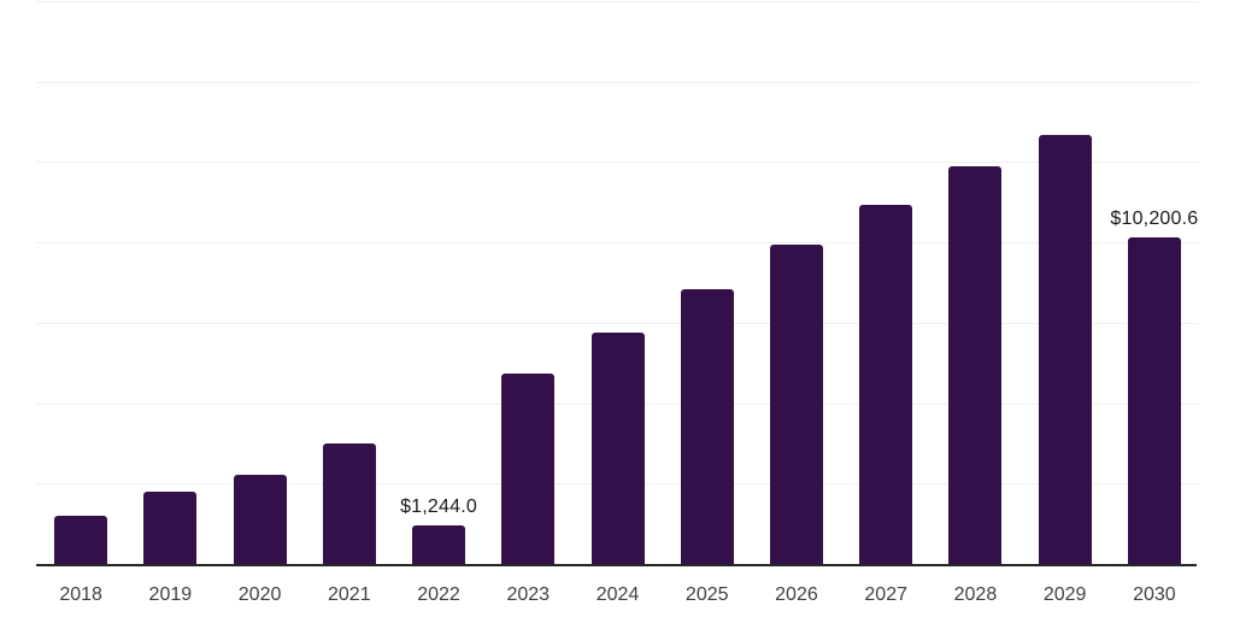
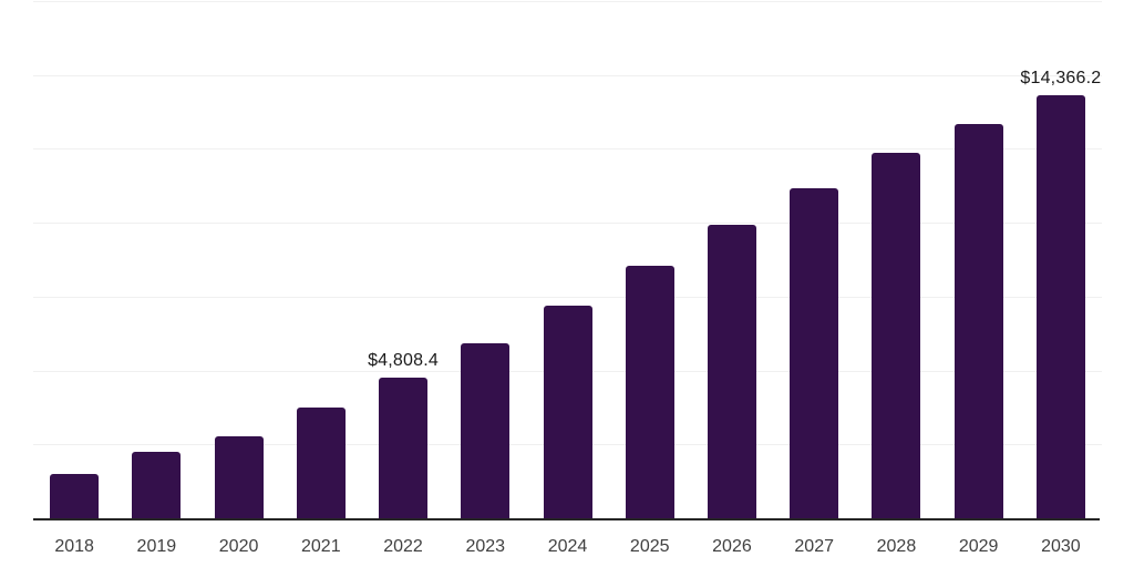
2022: $1,244.0 -> $4,808.4
2030: $10,200.6 -> $14,366.2
